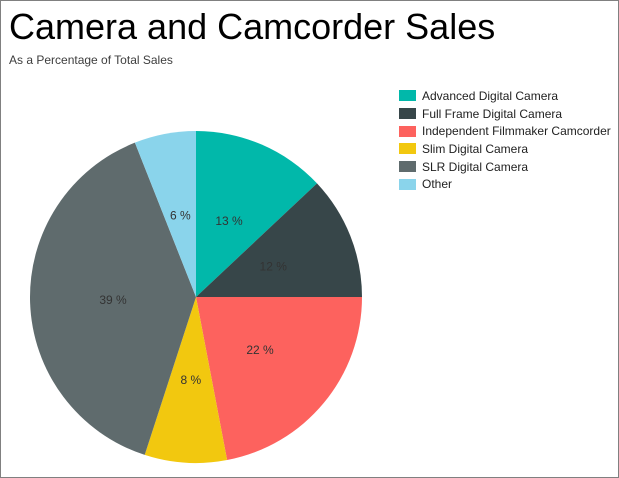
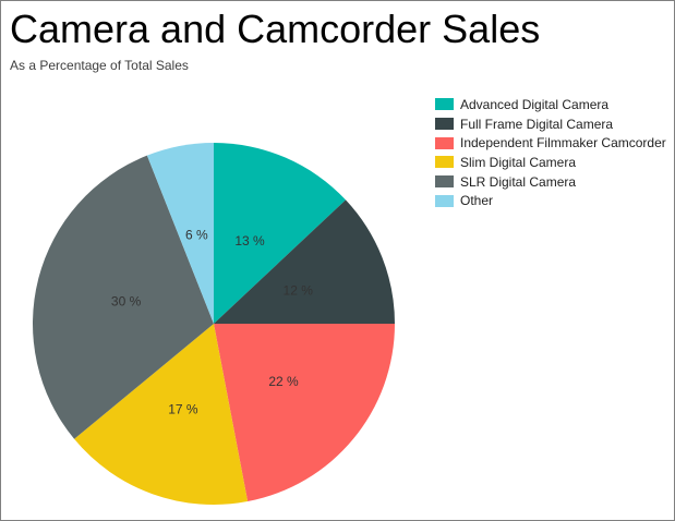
Slim Digital Camera: 8 -> 17
SLR Digital Camera: 39 -> 30
